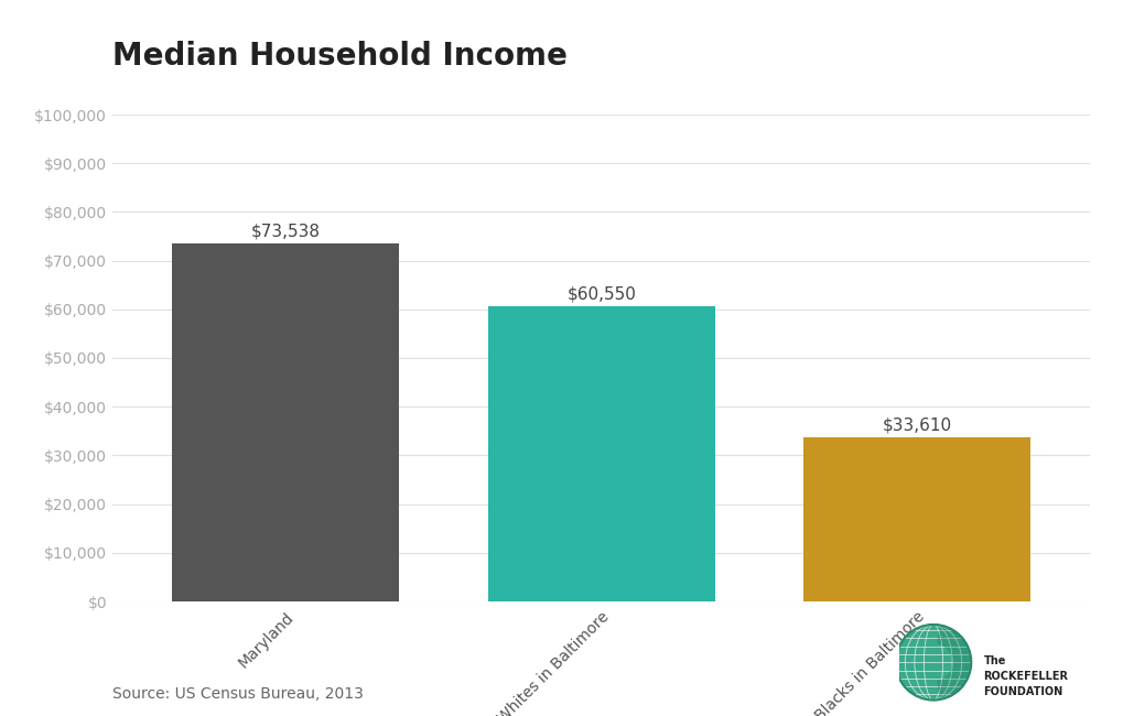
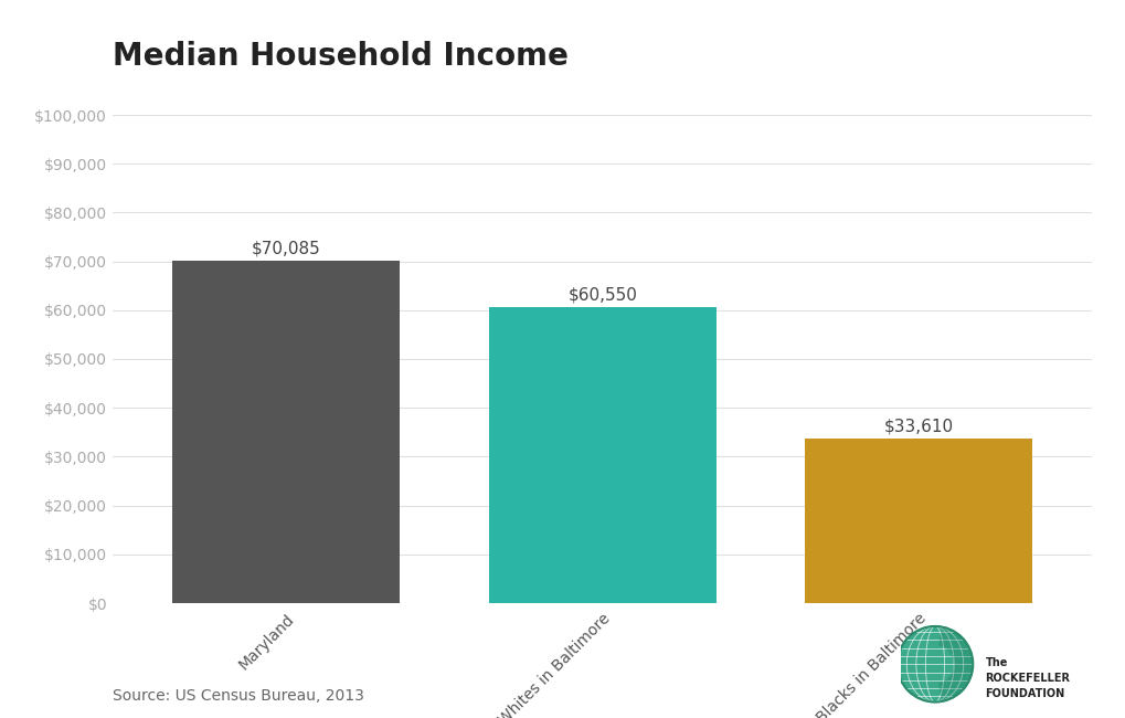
Maryland: $73,538 -> $70,085
